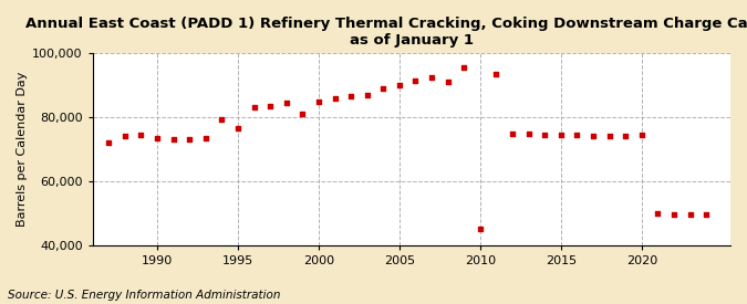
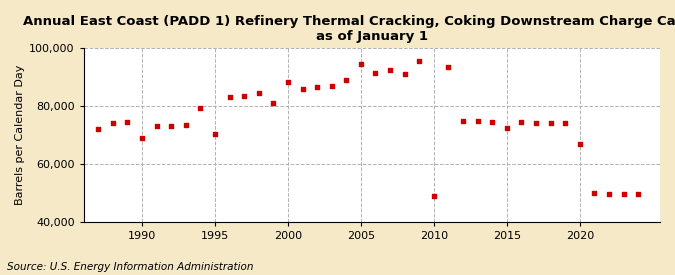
1990: 73,500 -> 69,000
1995: 76,500 -> 70,500
2000: 85,000 -> 88,500
2005: 90,000 -> 94,500
2010: 45,000 -> 49,000
2015: 74,500 -> 72,500
2020: 74,500 -> 67,000
